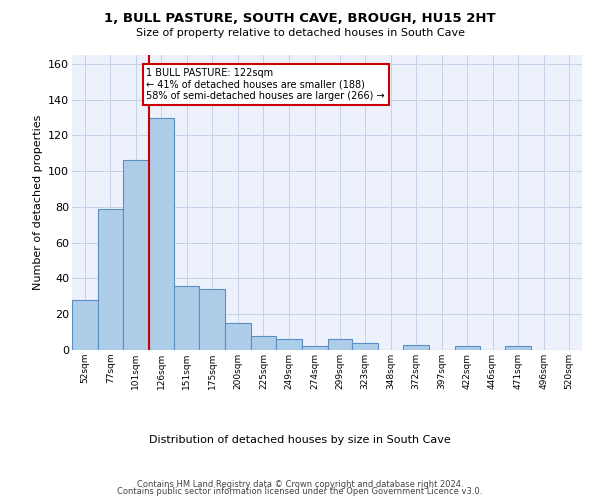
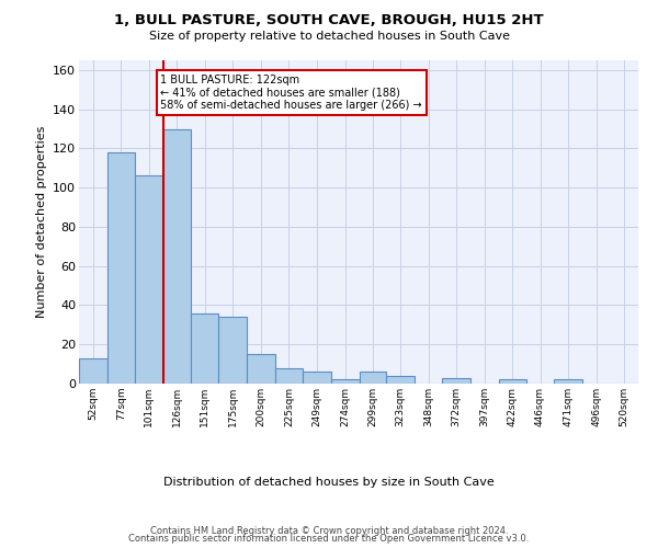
52sqm: 28 -> 13
77sqm: 79 -> 118
